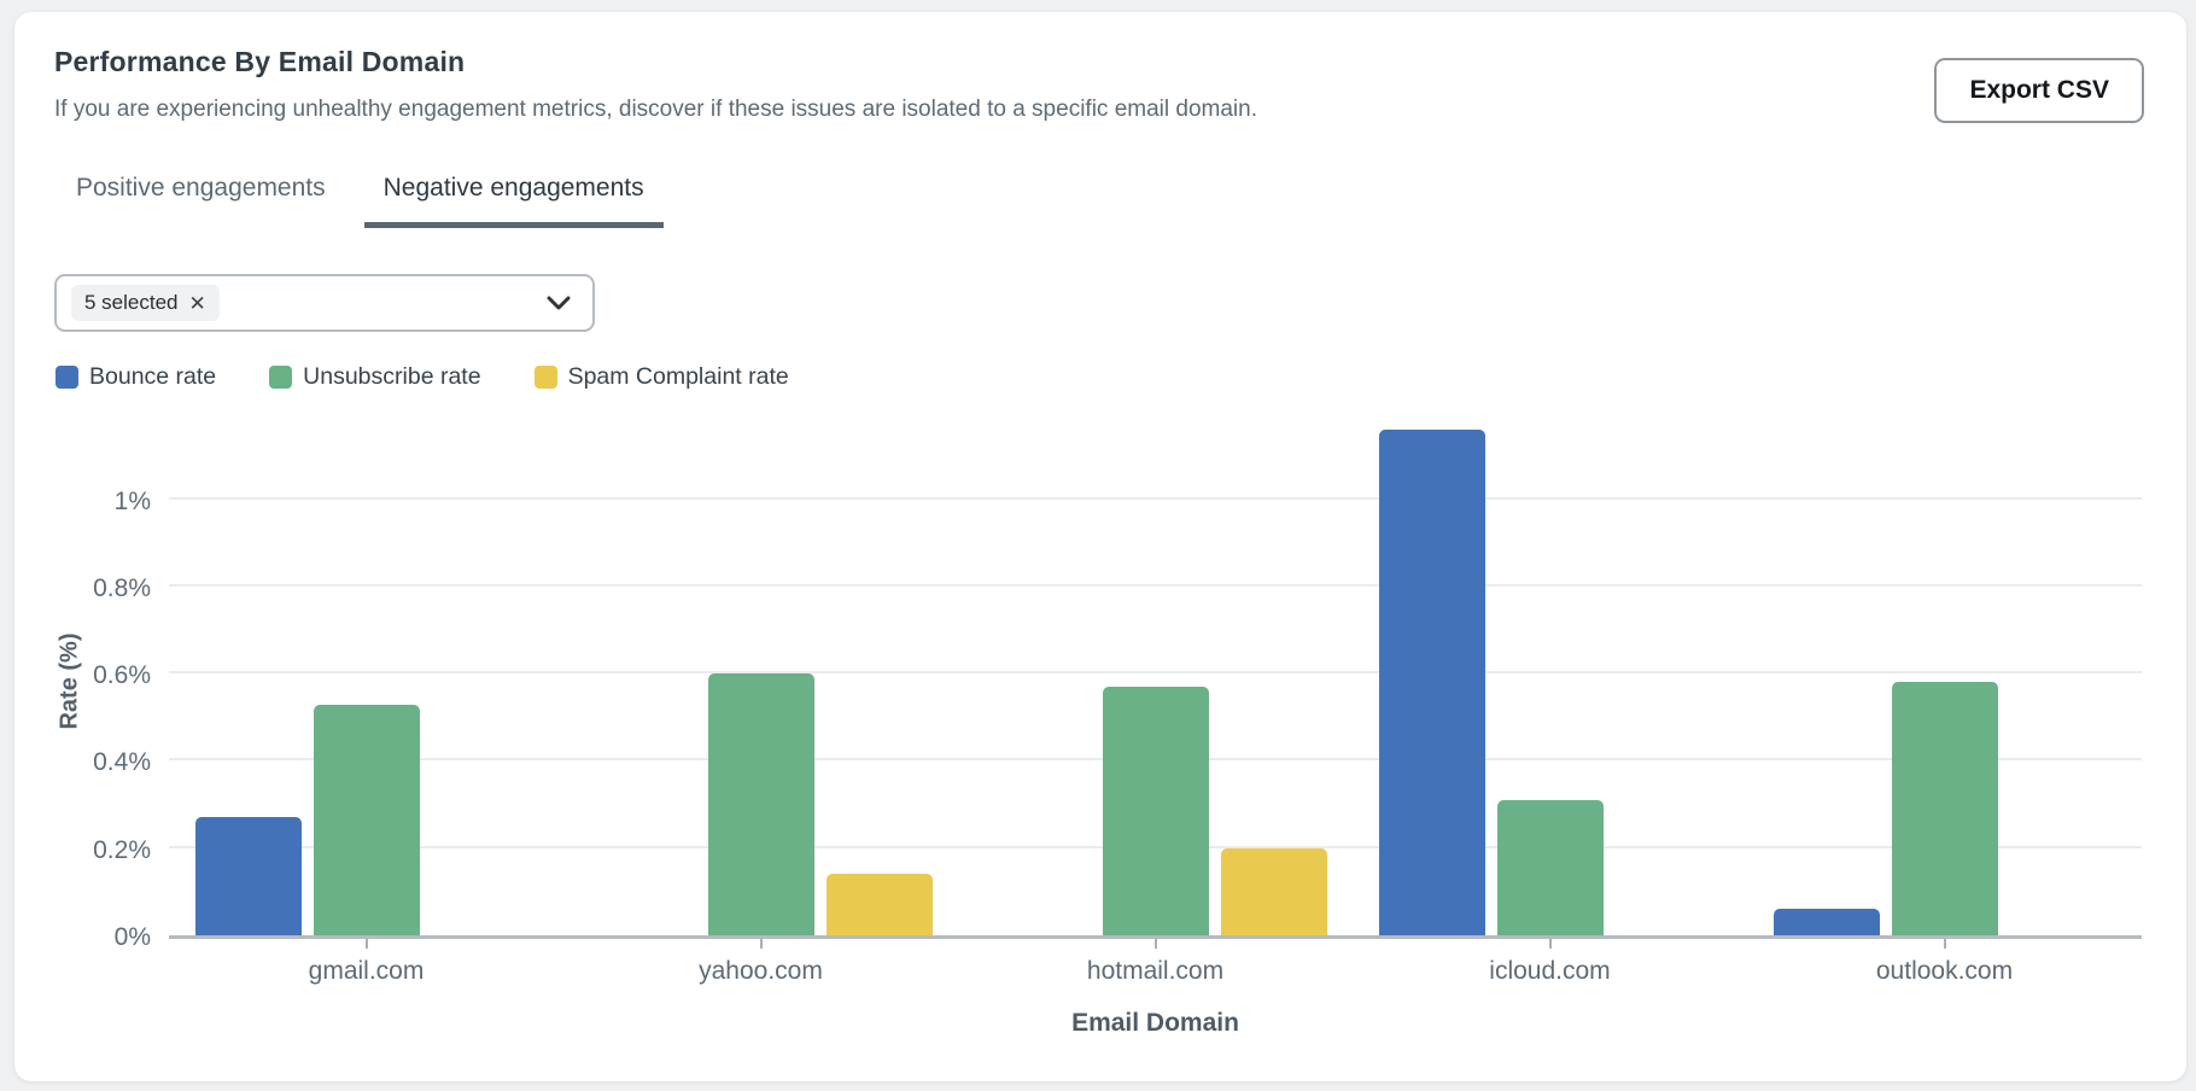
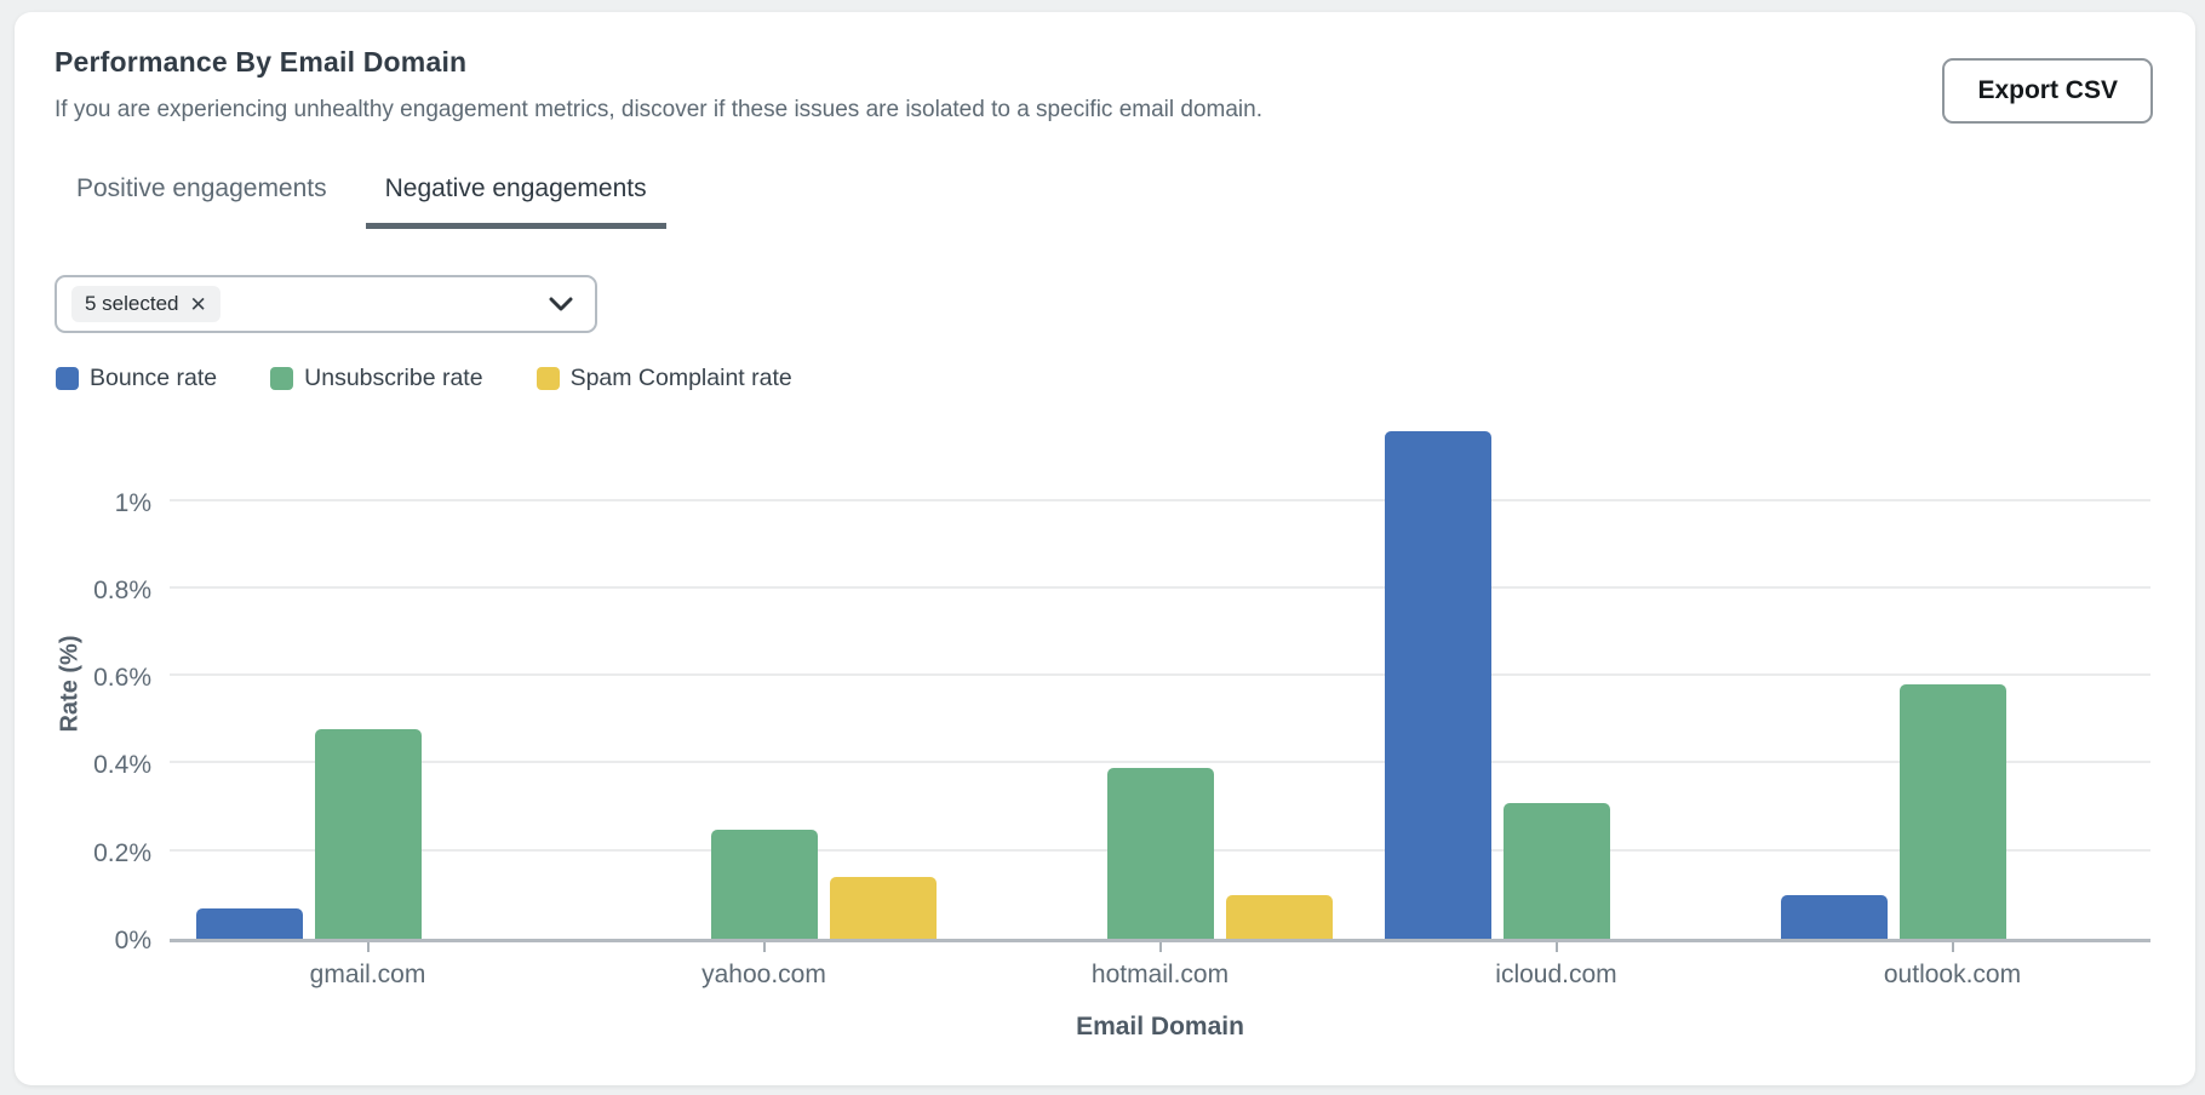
Bounce rate/gmail.com: 0.27% -> 0.07%
Unsubscribe rate/gmail.com: 0.53% -> 0.48%
Unsubscribe rate/yahoo.com: 0.60% -> 0.25%
Unsubscribe rate/hotmail.com: 0.57% -> 0.39%
Spam Complaint rate/hotmail.com: 0.20% -> 0.10%
Bounce rate/outlook.com: 0.06% -> 0.10%
